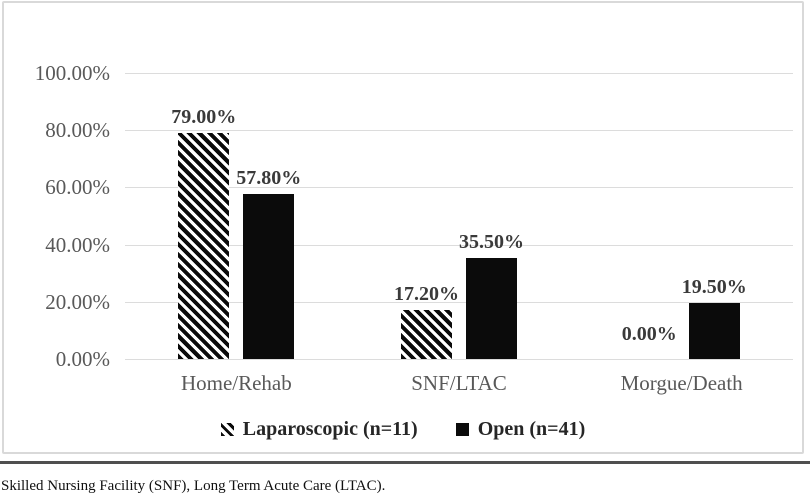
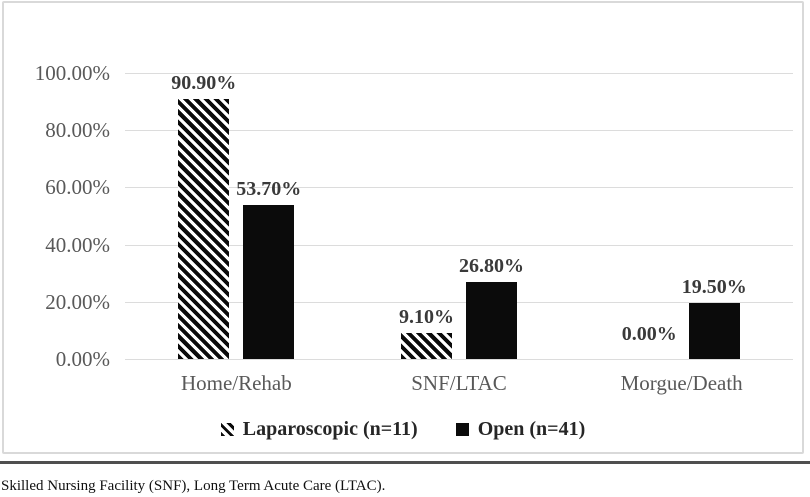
Laparoscopic (n=11)/Home/Rehab: 79.00% -> 90.90%
Open (n=41)/Home/Rehab: 57.80% -> 53.70%
Laparoscopic (n=11)/SNF/LTAC: 17.20% -> 9.10%
Open (n=41)/SNF/LTAC: 35.50% -> 26.80%
